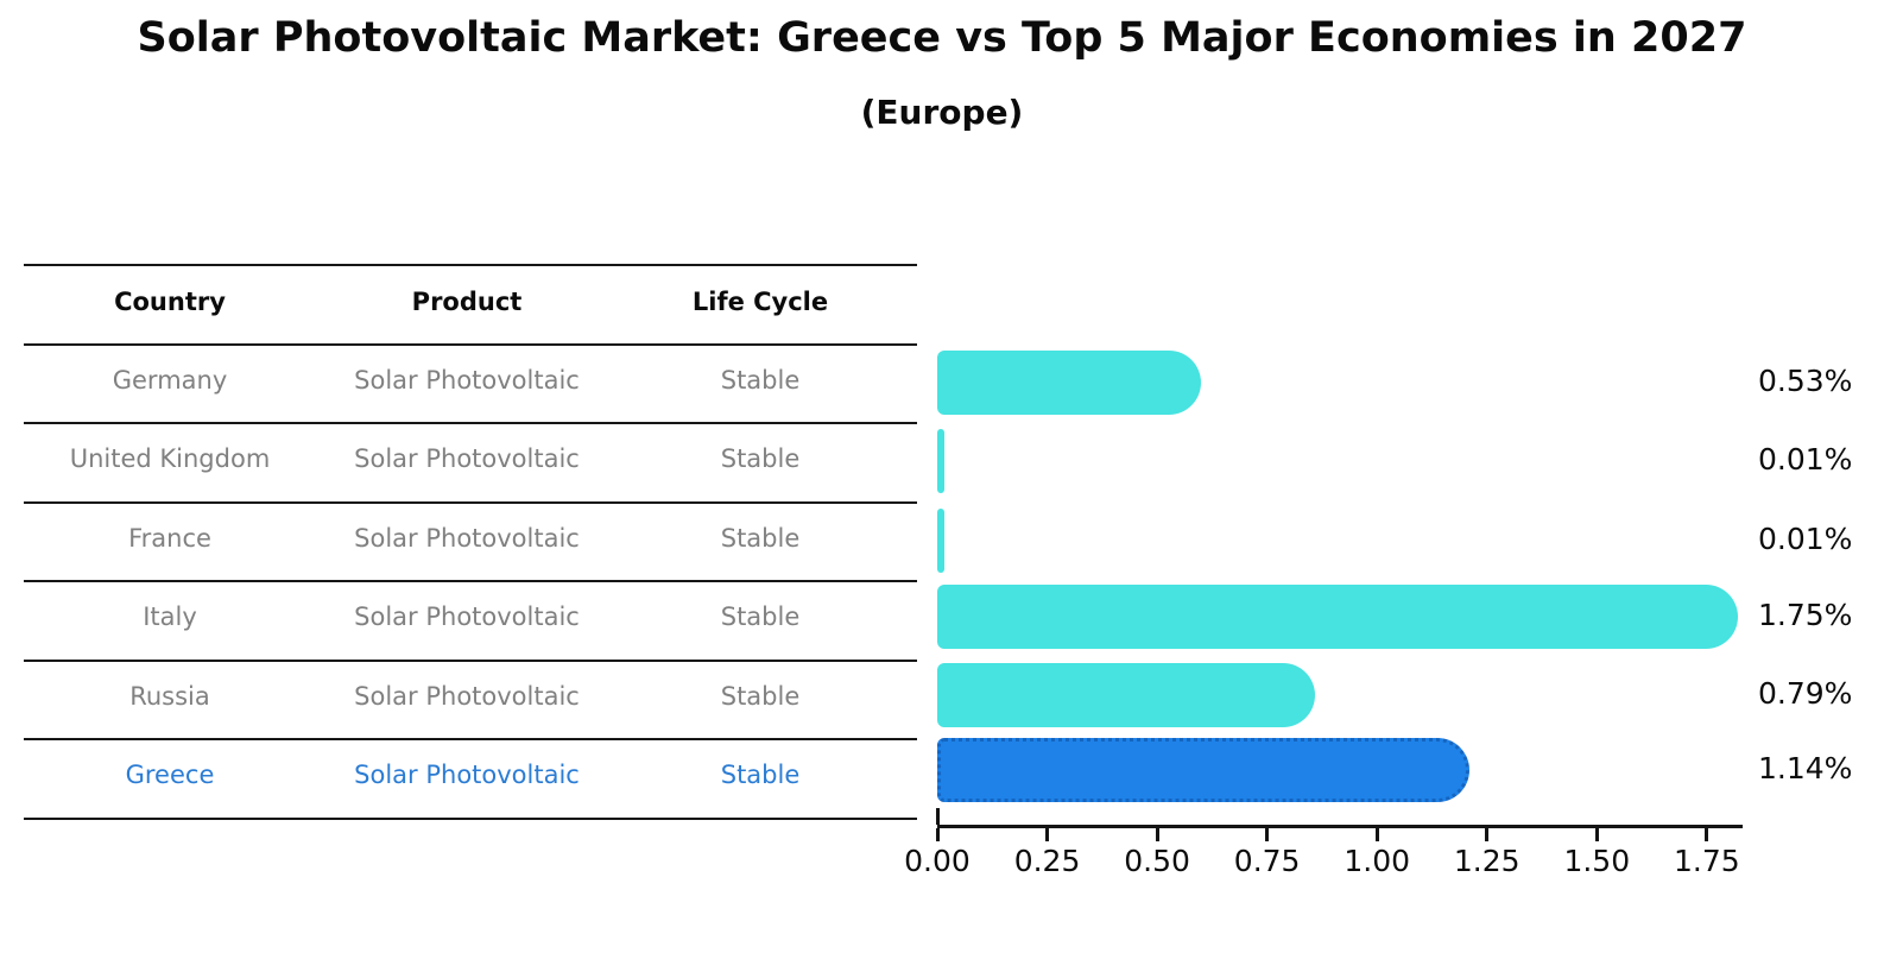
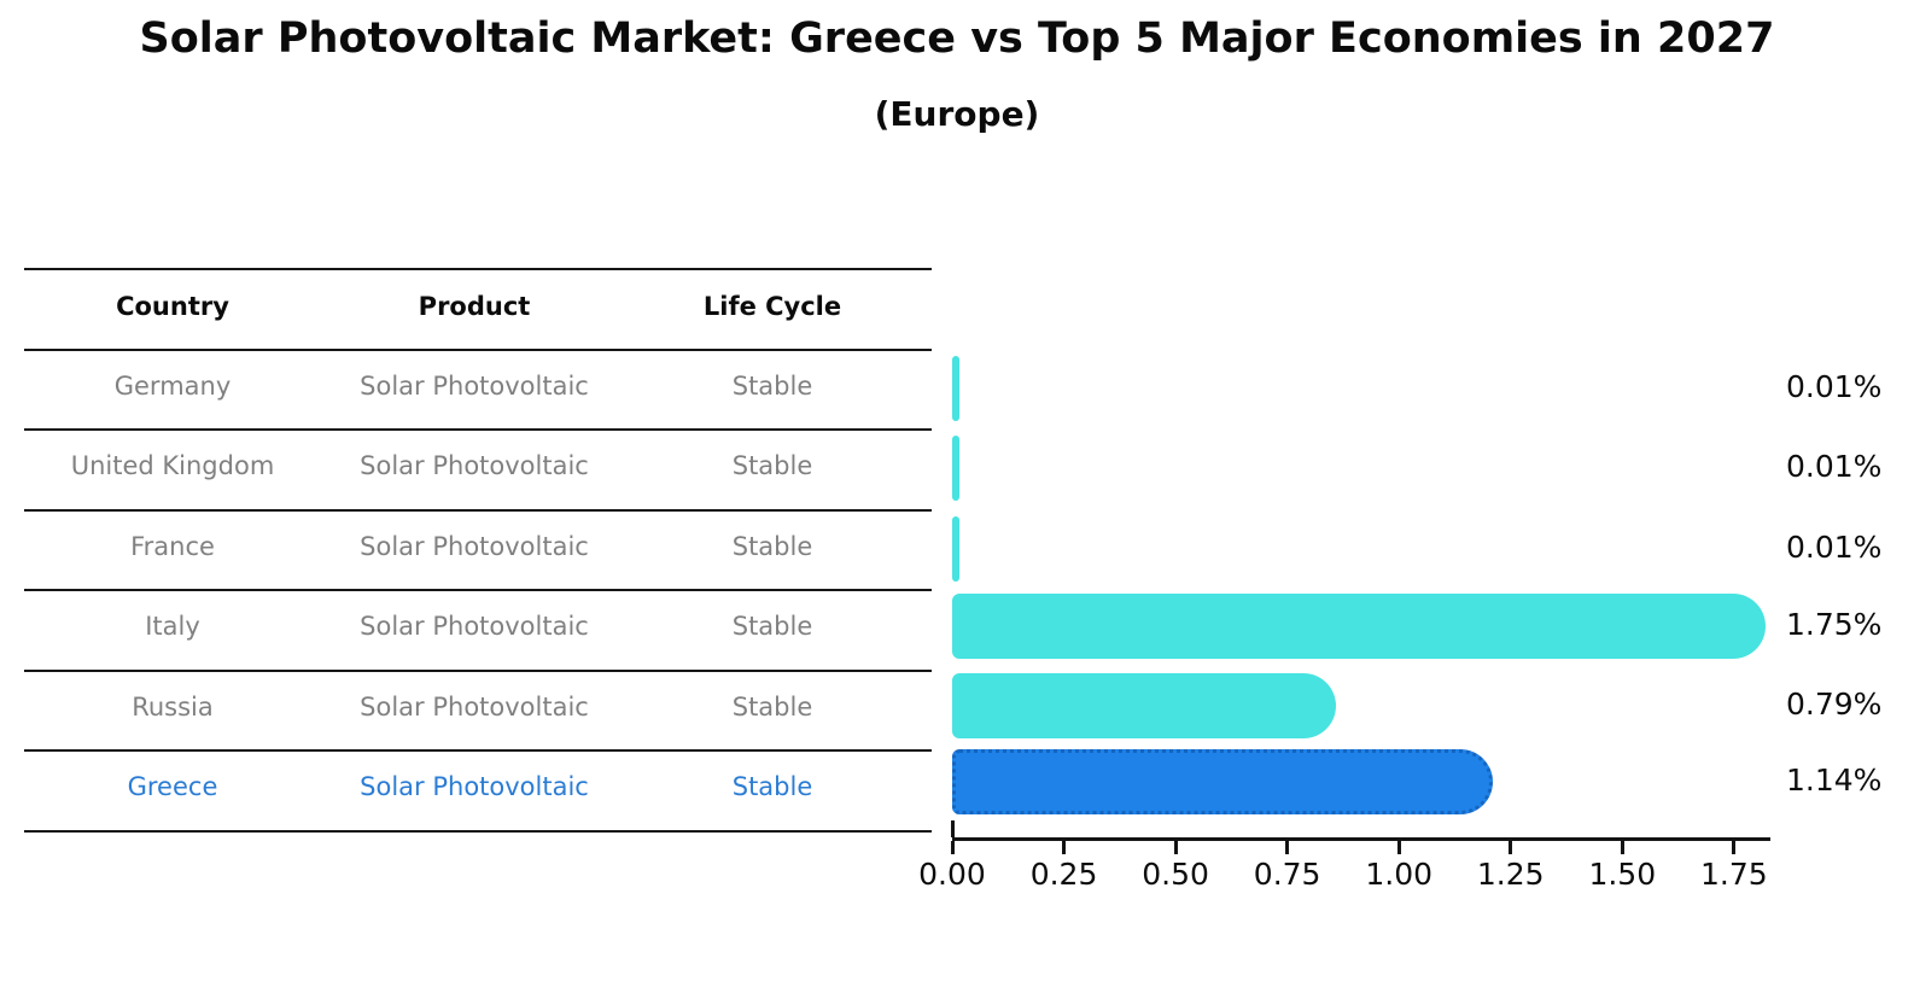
Germany: 0.53% -> 0.01%
